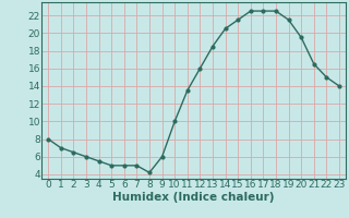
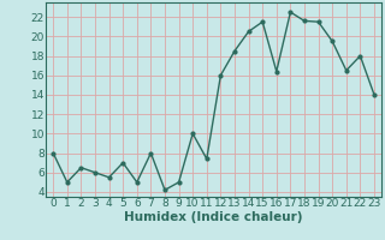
1: 7.0 -> 5.0
5: 5.0 -> 7.0
7: 5.0 -> 8.0
9: 6.0 -> 5.0
11: 13.5 -> 7.4
16: 22.5 -> 16.4
18: 22.5 -> 21.6
22: 15.0 -> 18.0
